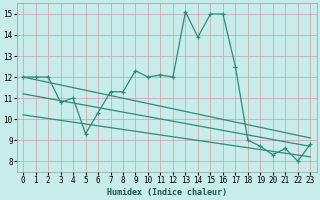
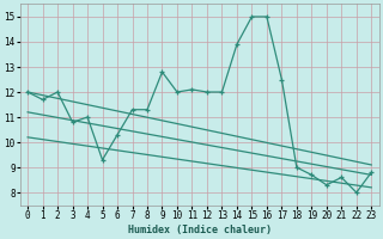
1: 12.0 -> 11.7
9: 12.3 -> 12.8
13: 15.1 -> 12.0
